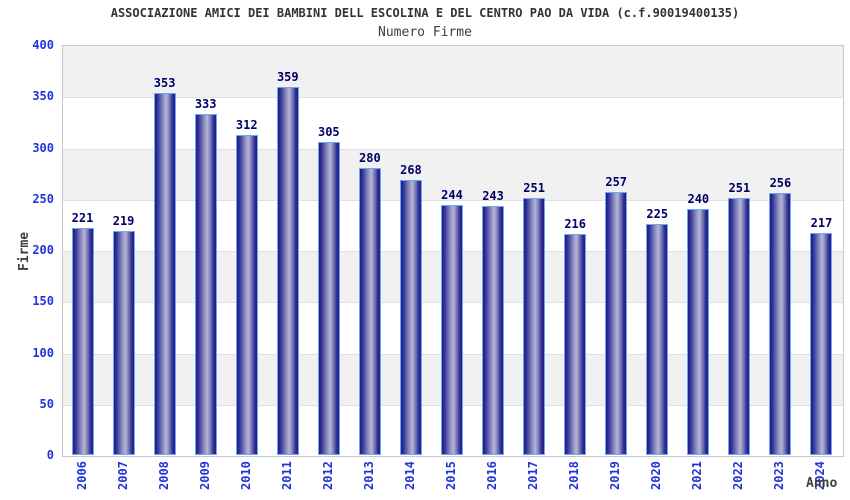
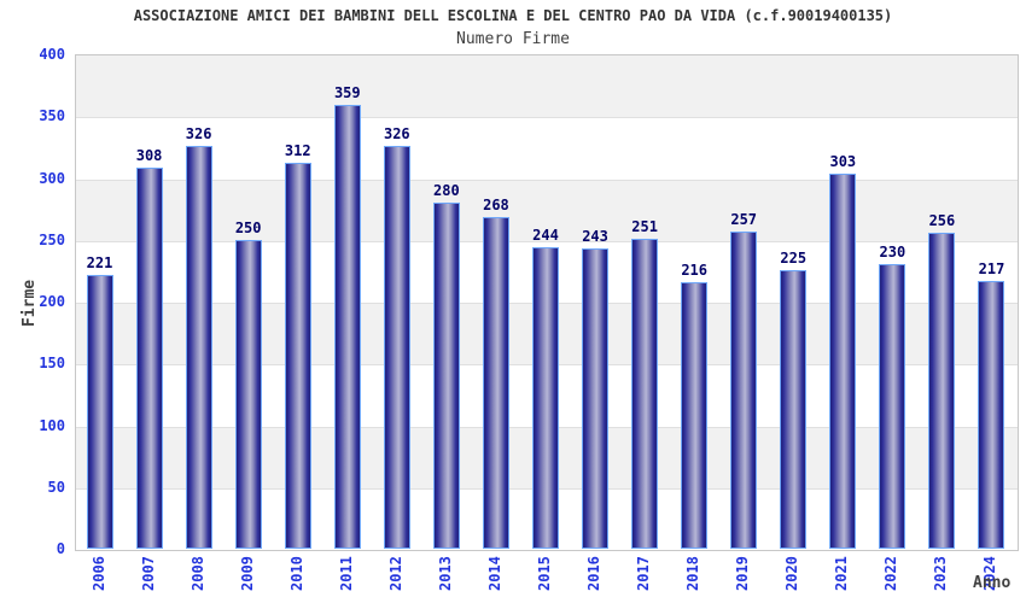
2007: 219 -> 308
2008: 353 -> 326
2009: 333 -> 250
2012: 305 -> 326
2021: 240 -> 303
2022: 251 -> 230
